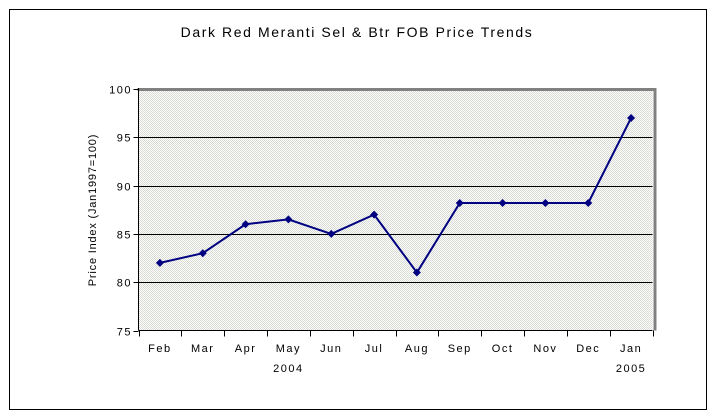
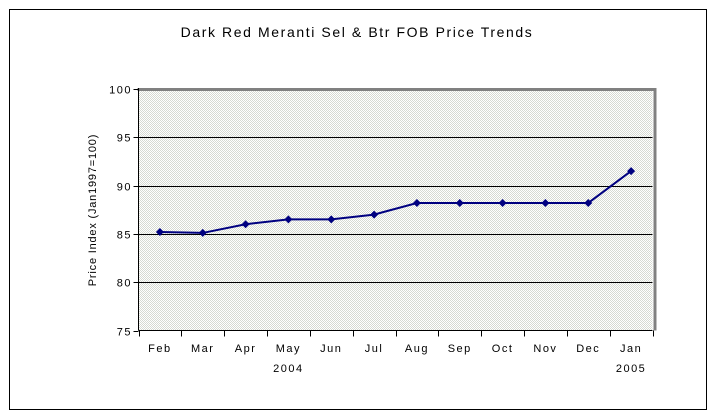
Feb: 82 -> 85
Mar: 83 -> 85
Jun: 85 -> 86
Aug: 81 -> 88
Jan: 97 -> 92
